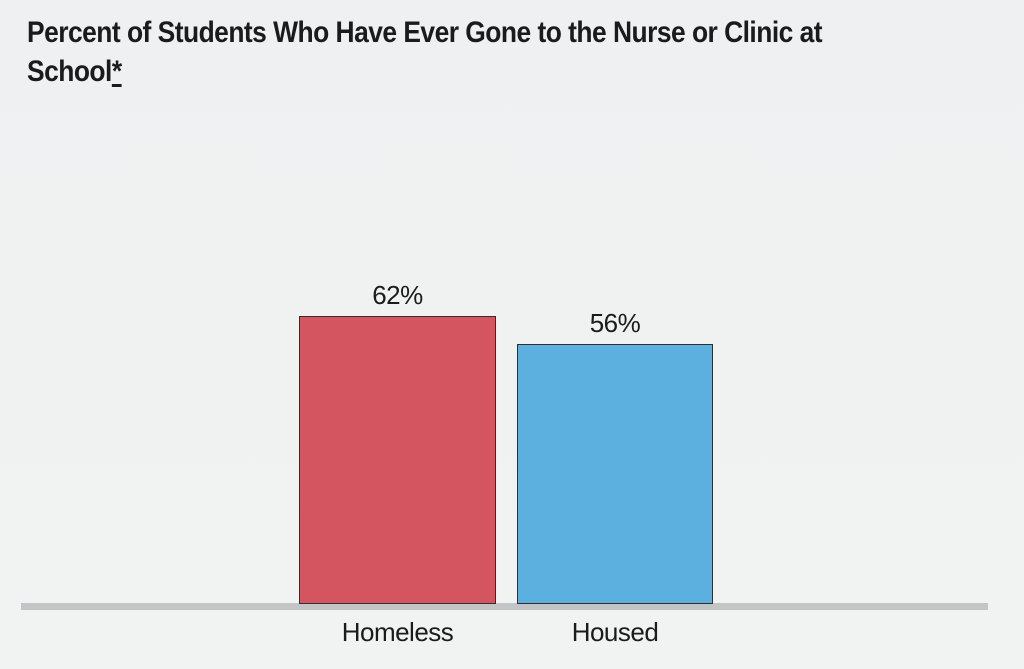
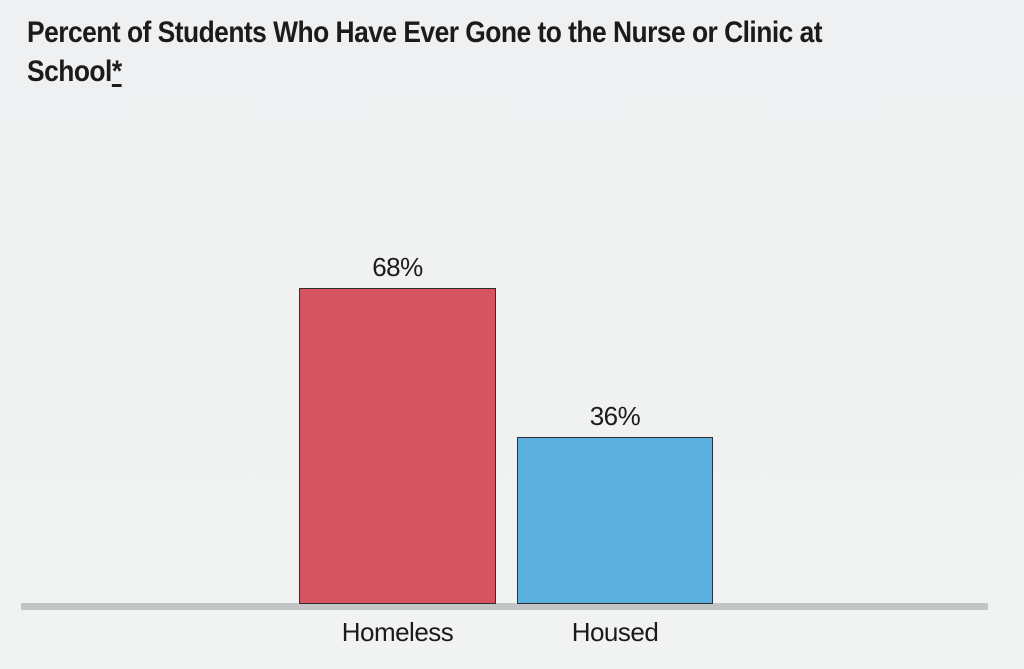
Homeless: 62% -> 68%
Housed: 56% -> 36%
